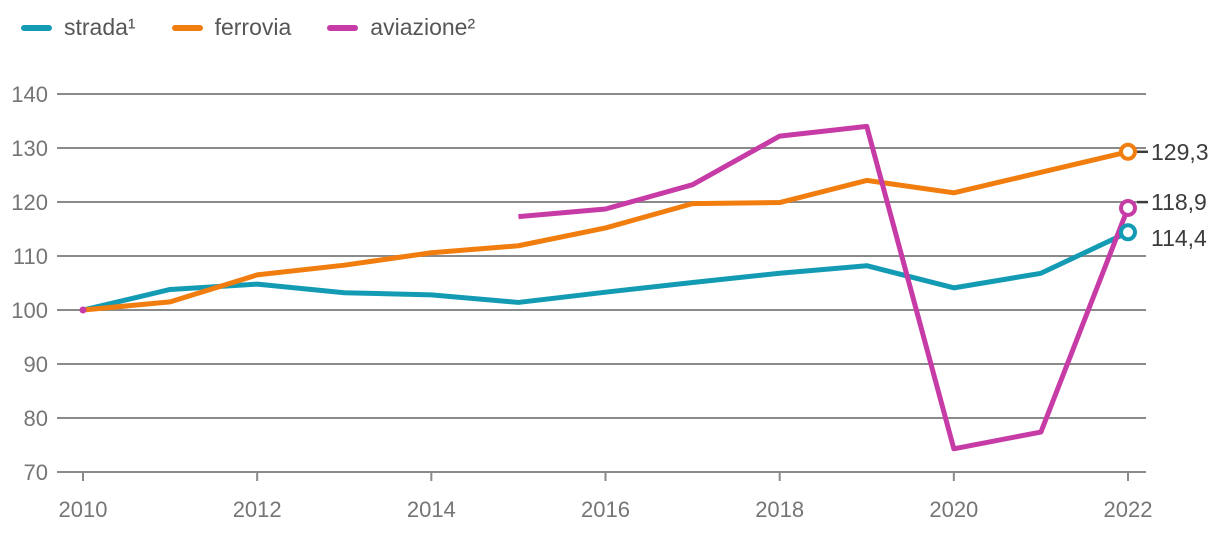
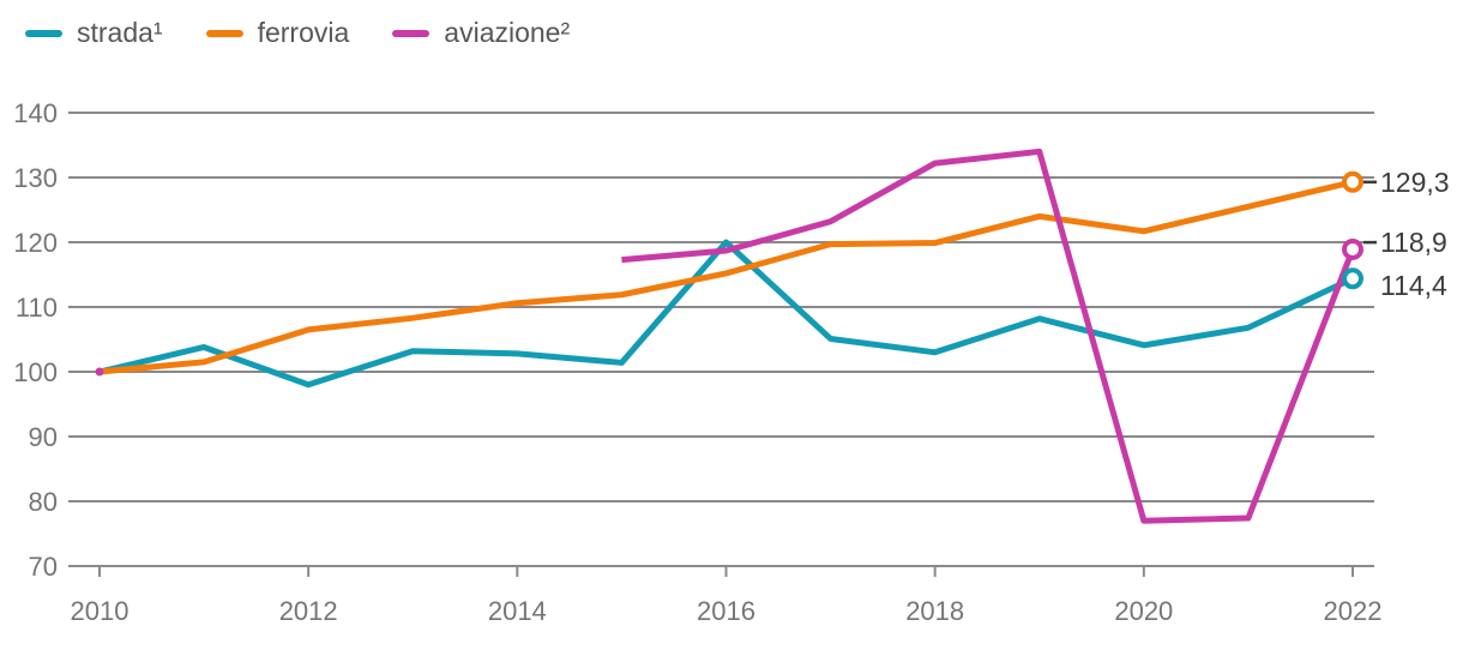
strada¹/2012: 105 -> 98
strada¹/2016: 103 -> 120
strada¹/2018: 107 -> 103
aviazione²/2020: 74 -> 77
